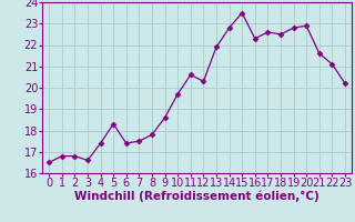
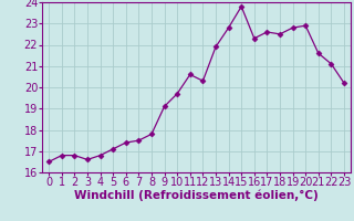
4: 17.4 -> 16.8
5: 18.3 -> 17.1
9: 18.6 -> 19.1
15: 23.5 -> 23.8
